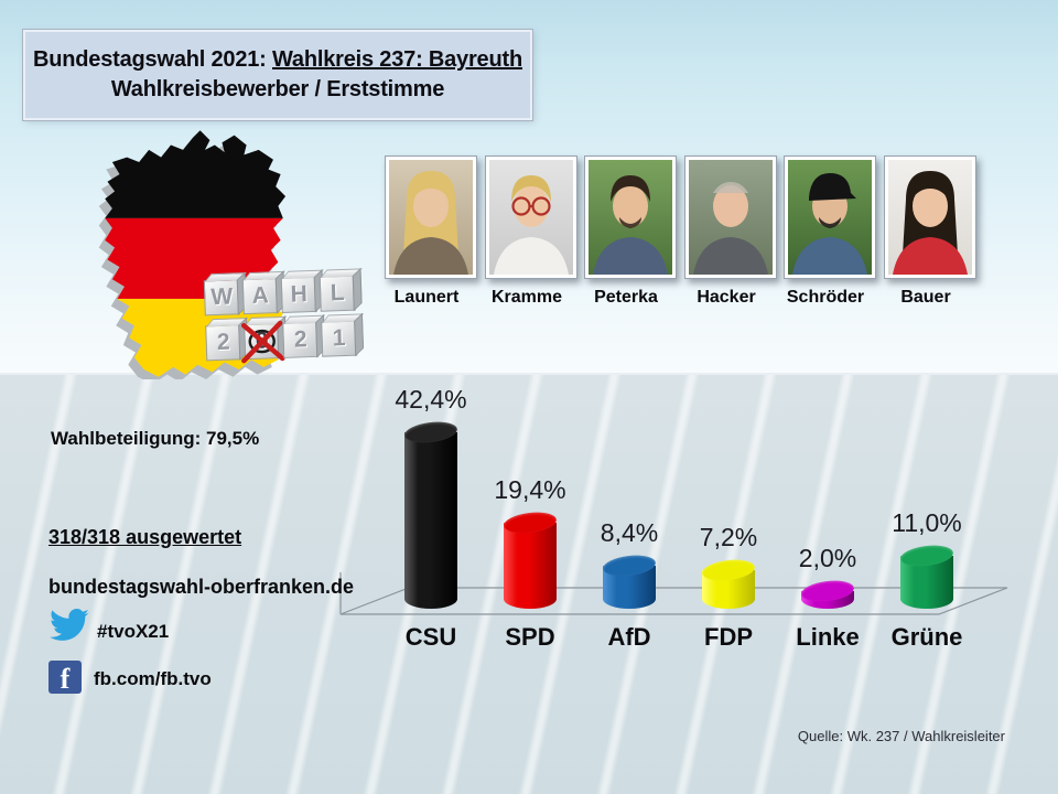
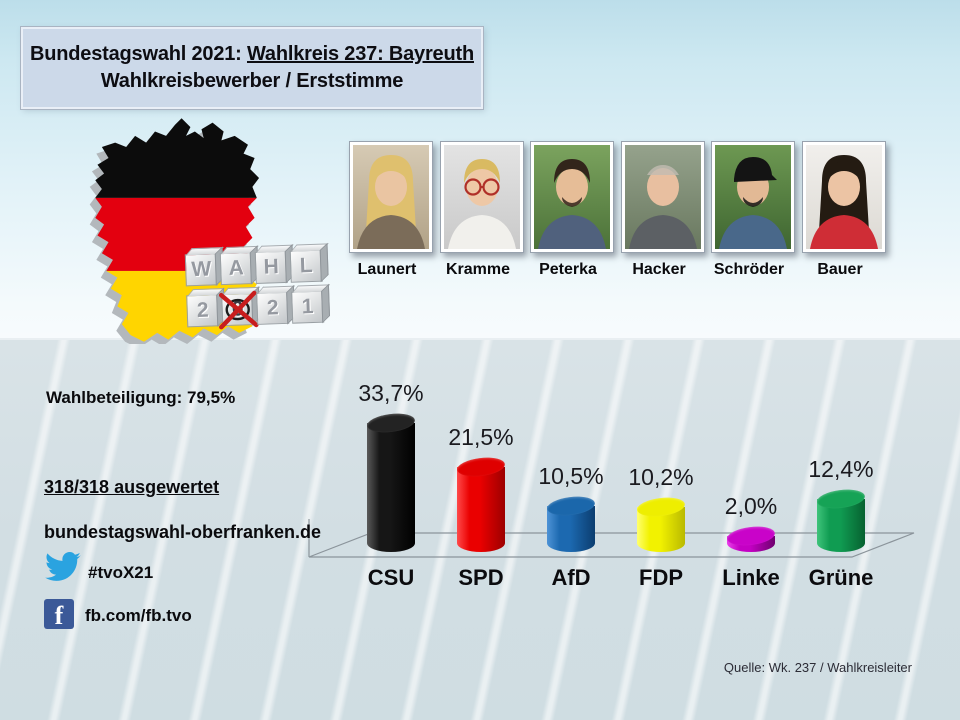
CSU: 42,4% -> 33,7%
SPD: 19,4% -> 21,5%
AfD: 8,4% -> 10,5%
FDP: 7,2% -> 10,2%
Grüne: 11,0% -> 12,4%
